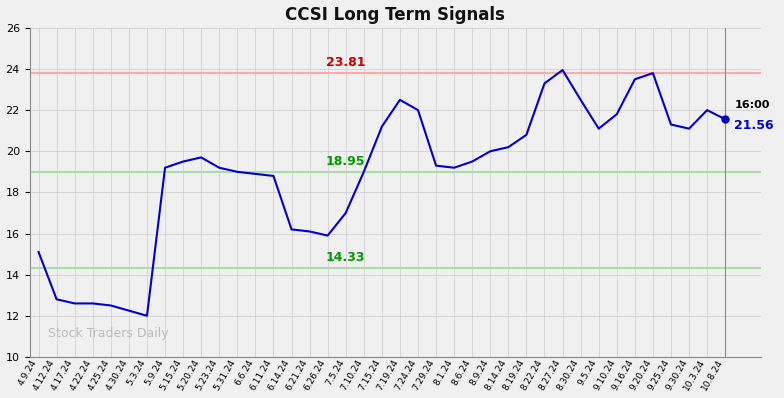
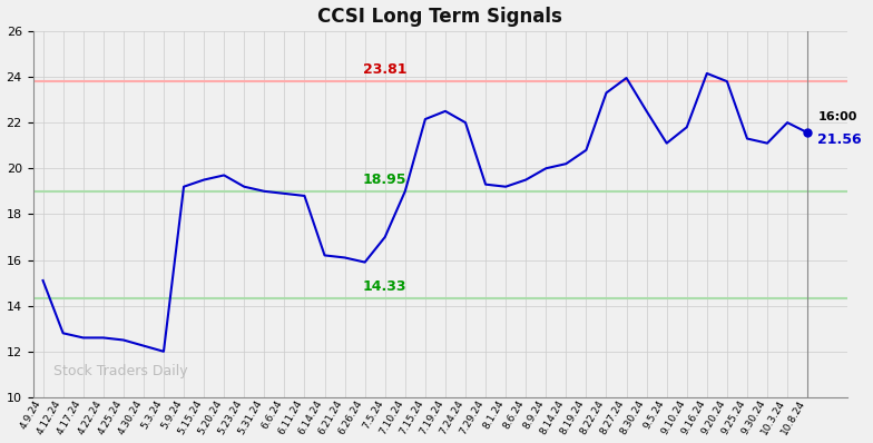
7.15.24: 21.20 -> 22.15
9.16.24: 23.50 -> 24.15
